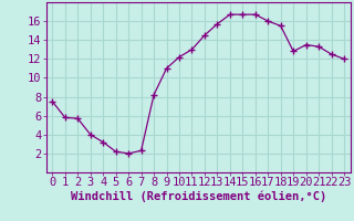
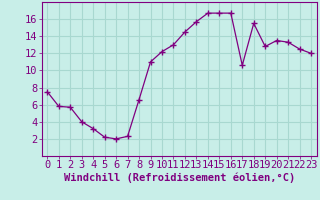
8: 8.2 -> 6.6
17: 16.0 -> 10.6
